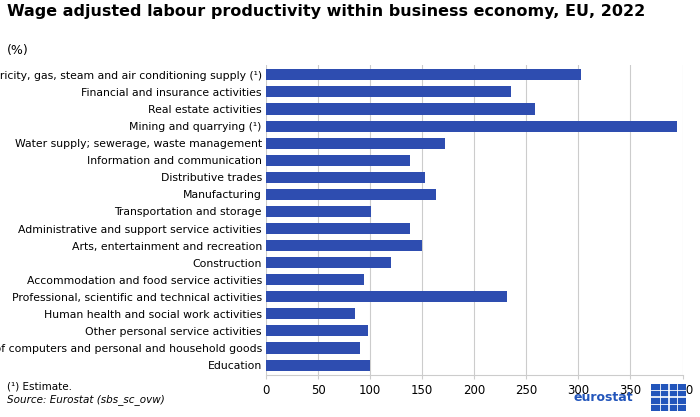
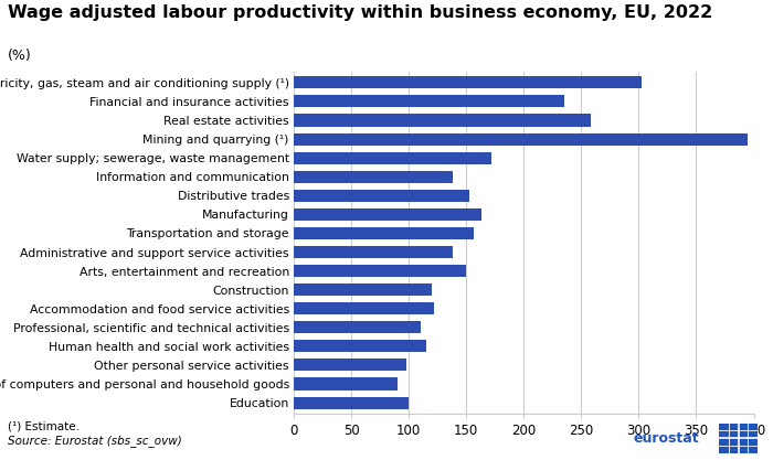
Transportation and storage: 101 -> 157
Accommodation and food service activities: 94 -> 122
Professional, scientific and technical activities: 231 -> 110
Human health and social work activities: 85 -> 115
